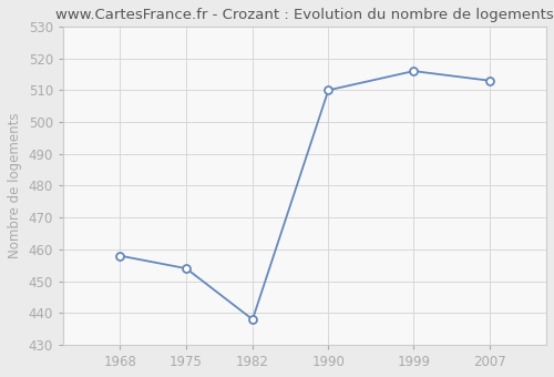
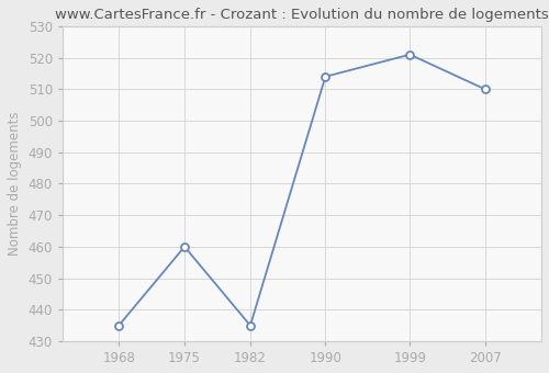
1968: 458 -> 435
1975: 454 -> 460
1982: 438 -> 435
1990: 510 -> 514
1999: 516 -> 521
2007: 513 -> 510
